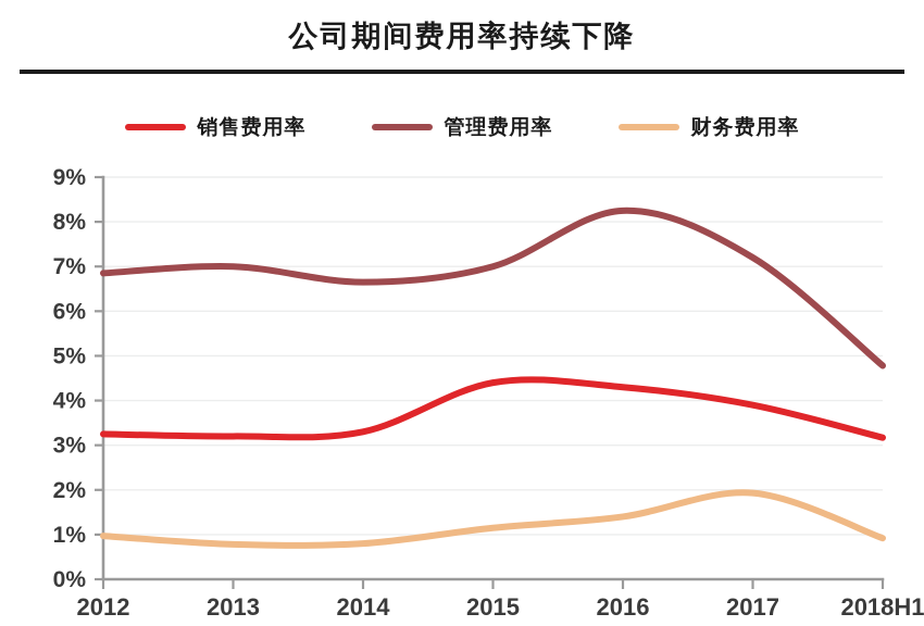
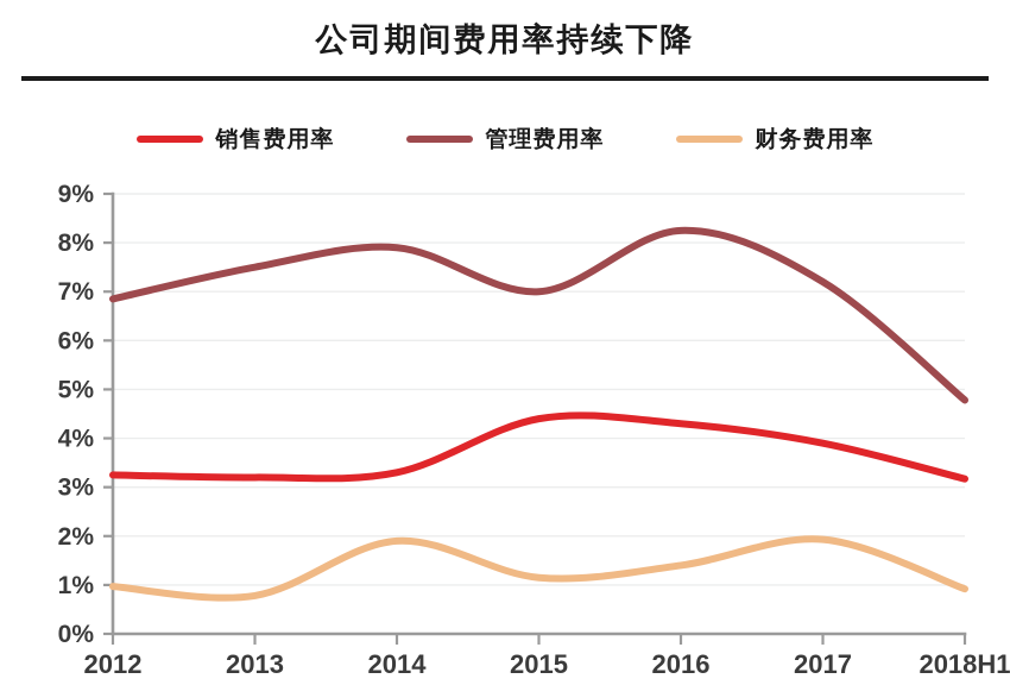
管理费用率/2013: 7.0% -> 7.5%
管理费用率/2014: 6.7% -> 7.9%
财务费用率/2014: 0.8% -> 1.9%
